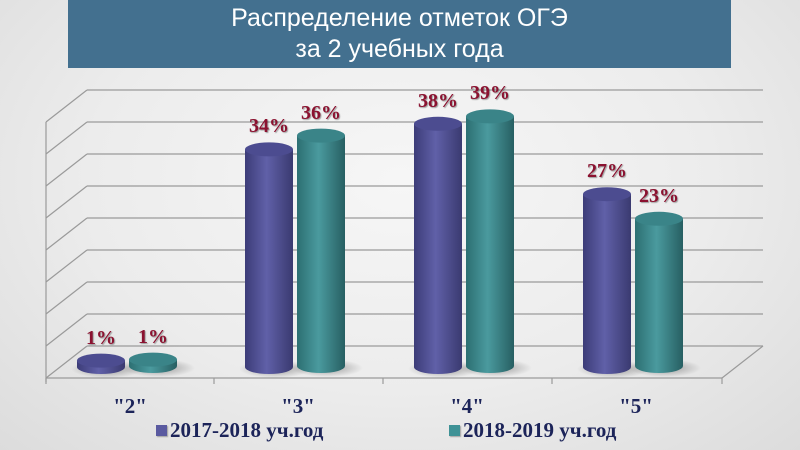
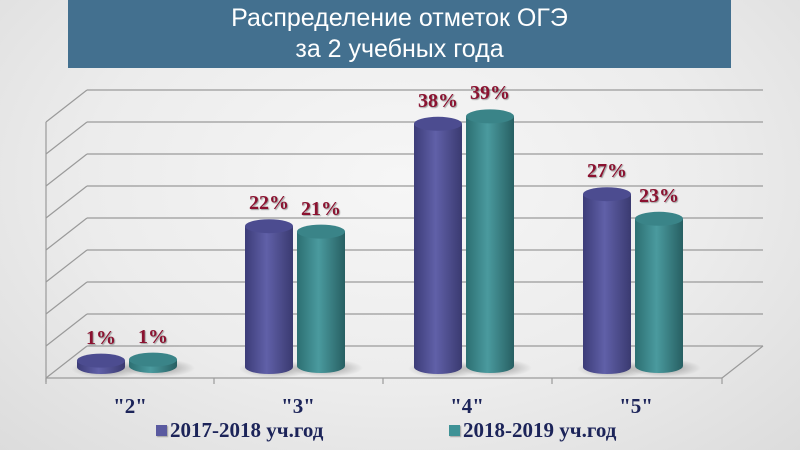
2017-2018 уч.год/"3": 34% -> 22%
2018-2019 уч.год/"3": 36% -> 21%
